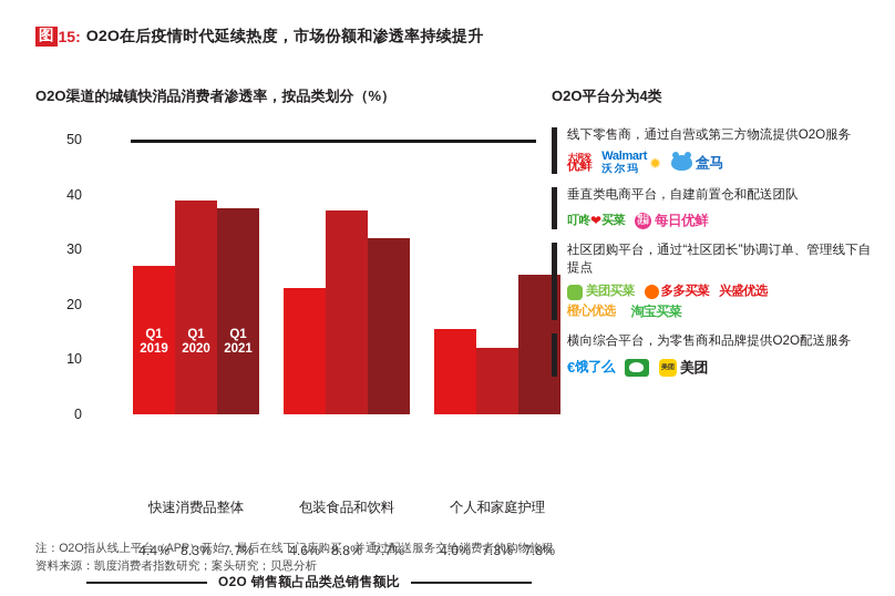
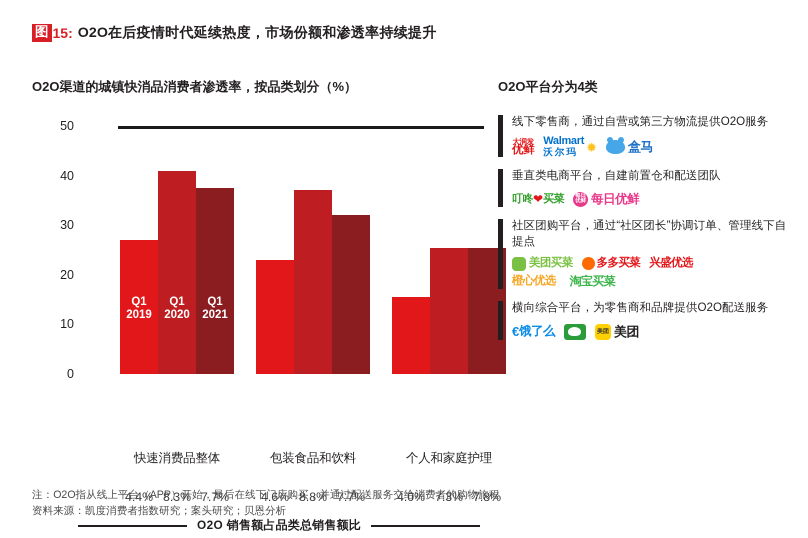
Q1 2020/快速消费品整体: 39 -> 41
Q1 2020/个人和家庭护理: 12 -> 26
